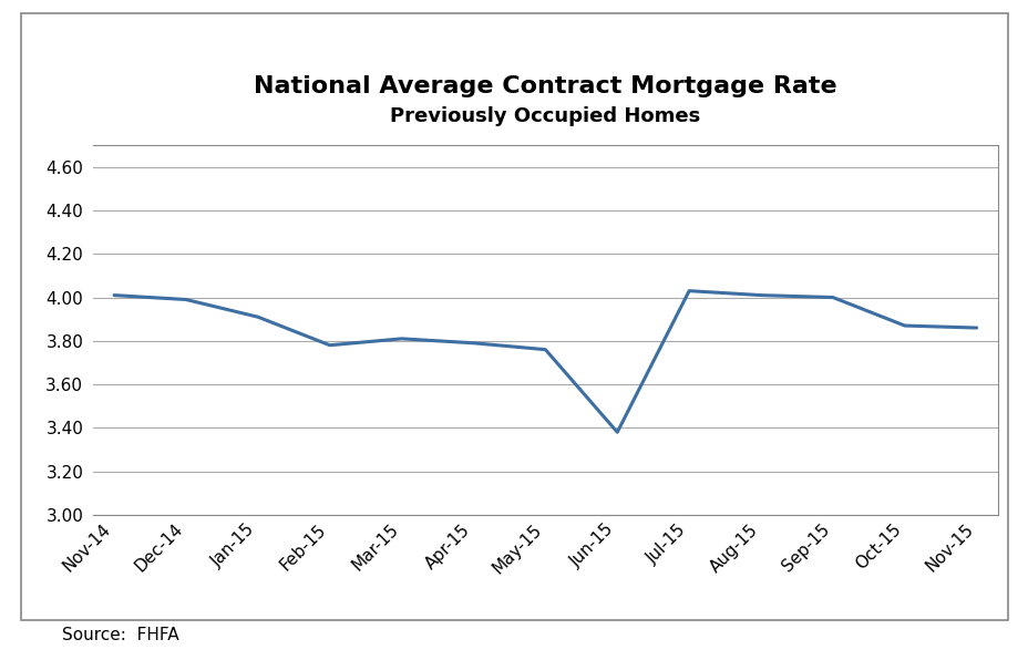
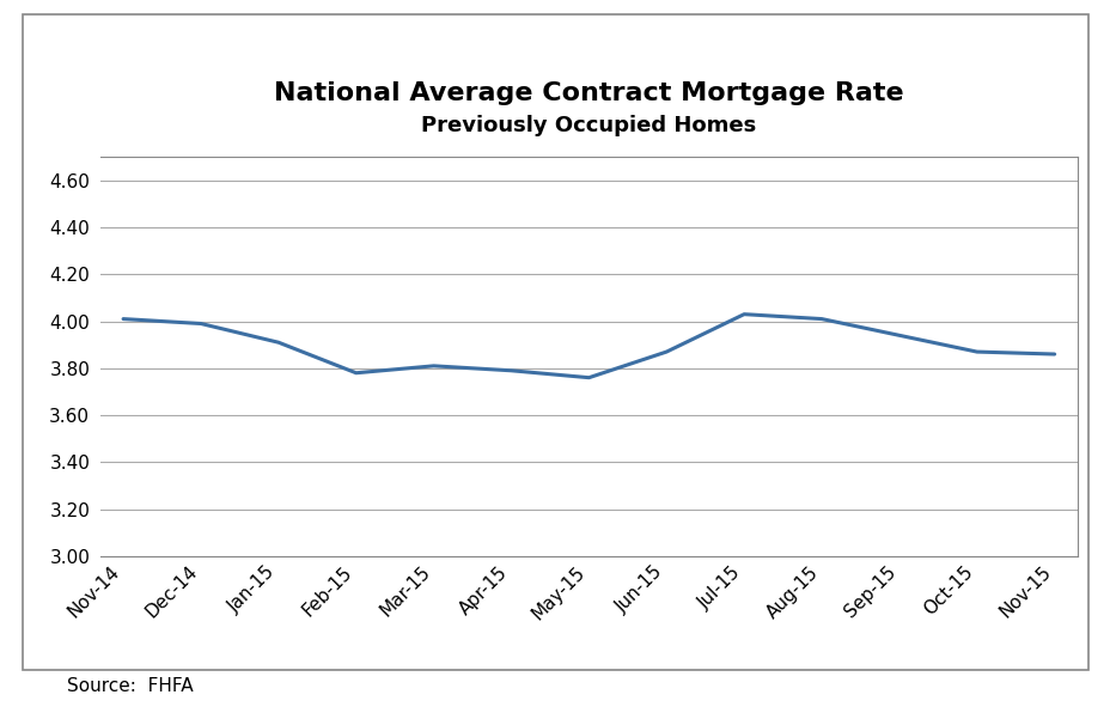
Jun-15: 3.38 -> 3.87
Sep-15: 4.00 -> 3.94
